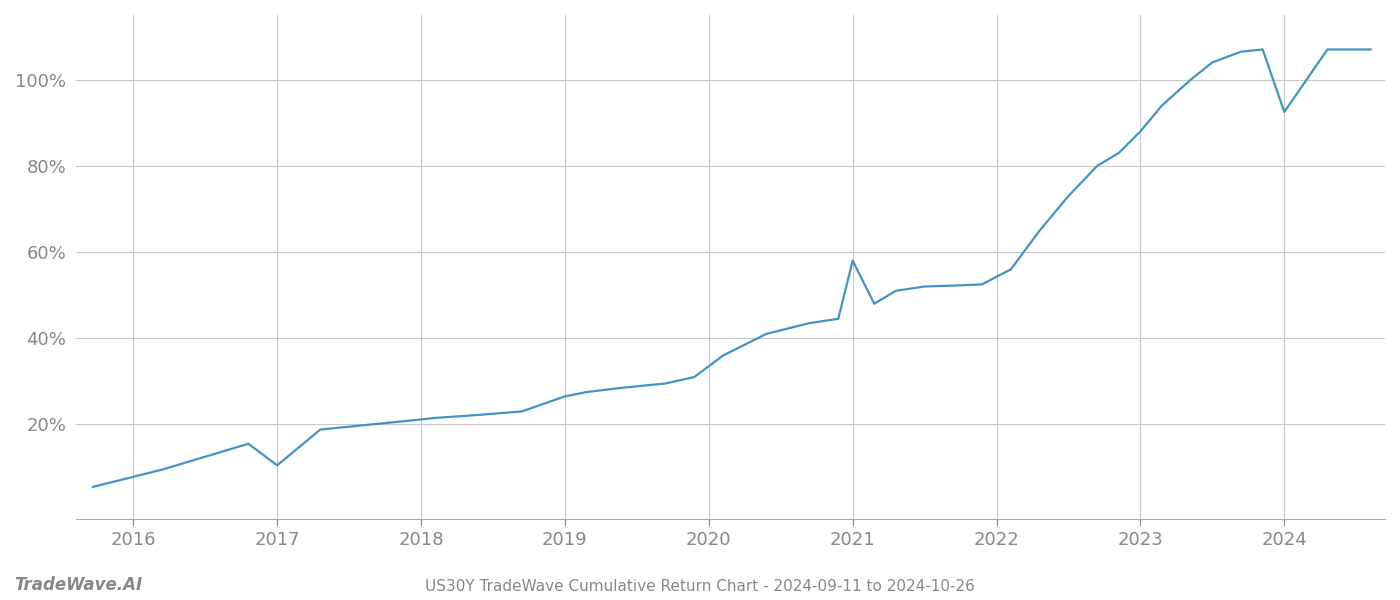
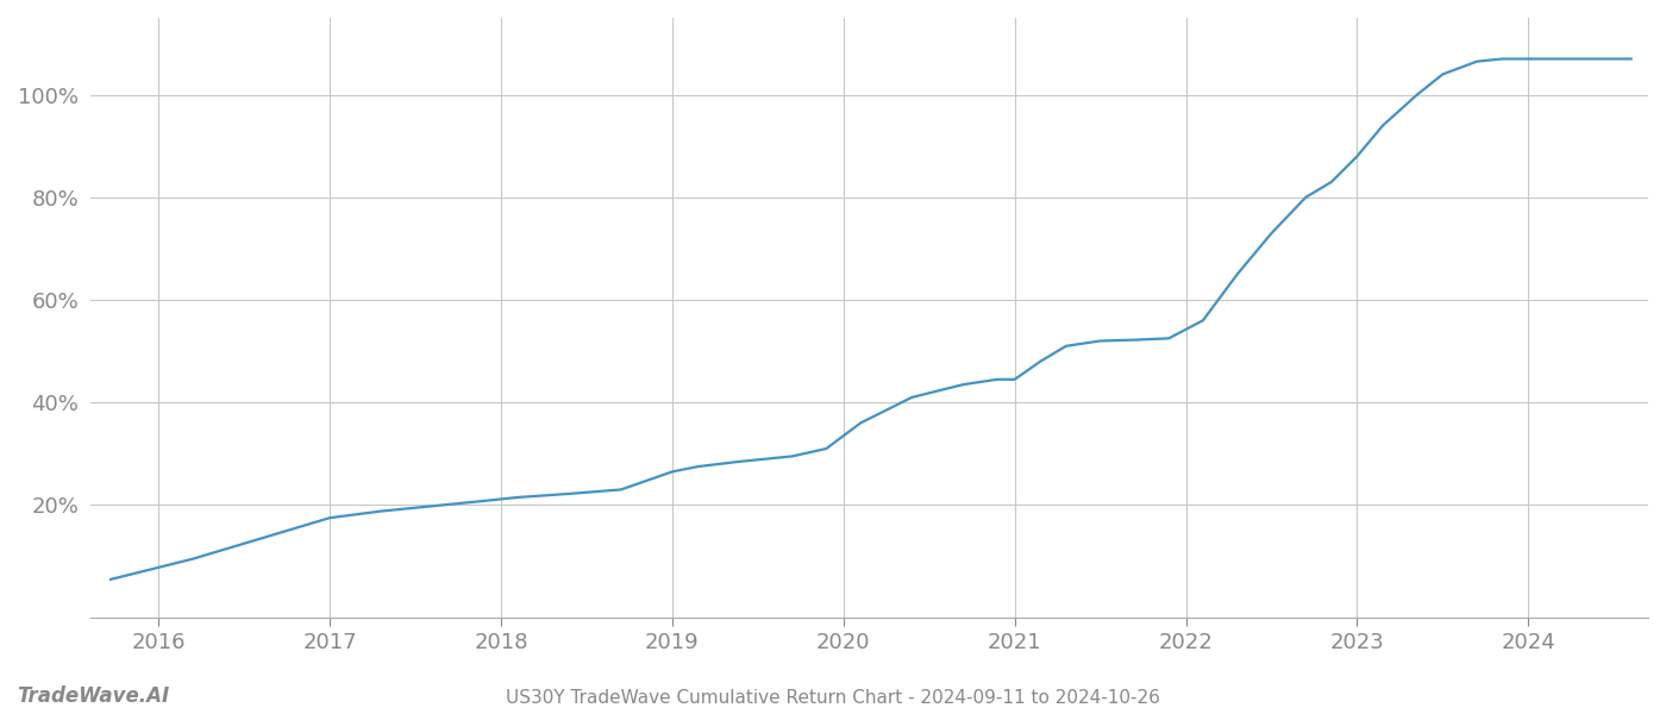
2017: 10.5% -> 17.5%
2021: 58.0% -> 44.5%
2024: 92.5% -> 107.0%
